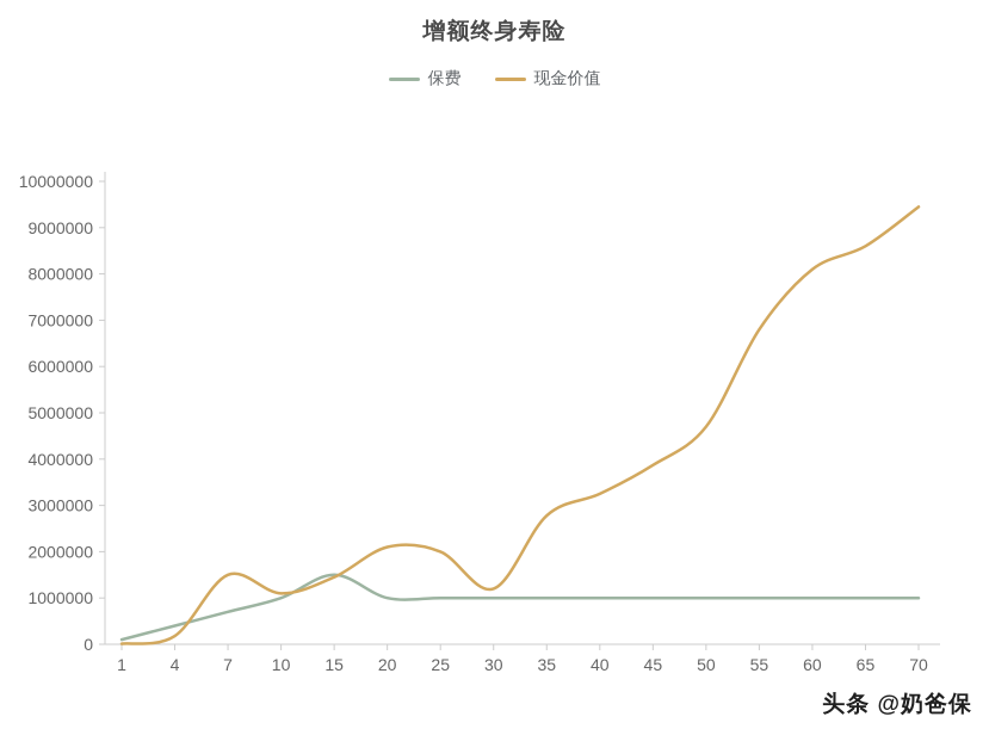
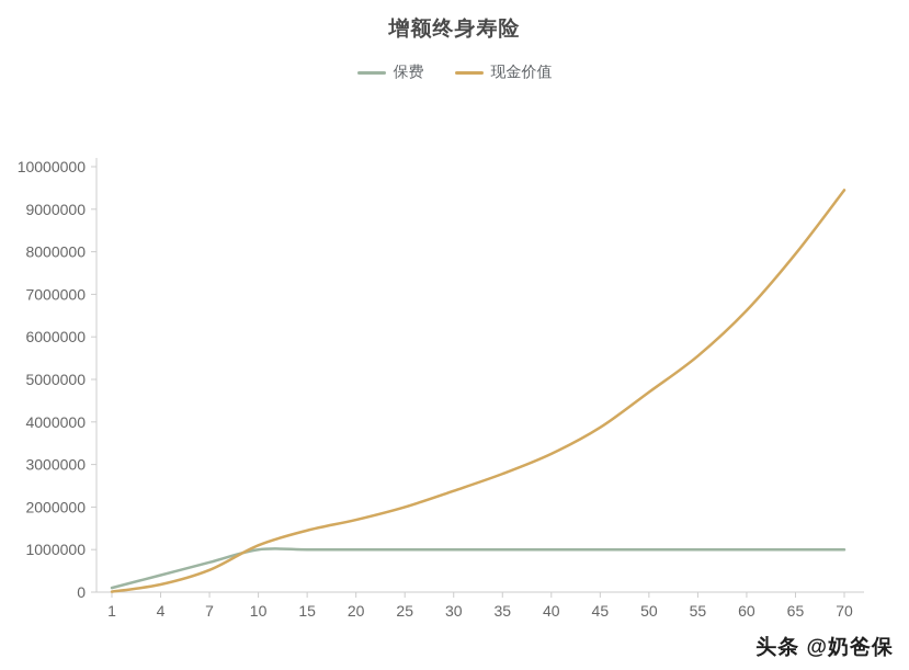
现金价值/7: 1500000 -> 500000
保费/15: 1500000 -> 1000000
现金价值/20: 2100000 -> 1700000
现金价值/30: 1200000 -> 2400000
现金价值/55: 6800000 -> 5600000
现金价值/60: 8100000 -> 6600000
现金价值/65: 8600000 -> 8000000
